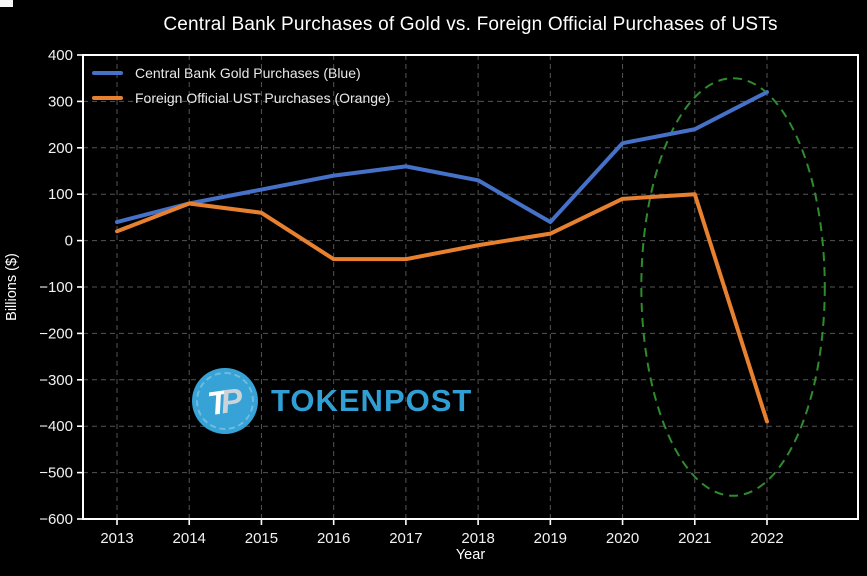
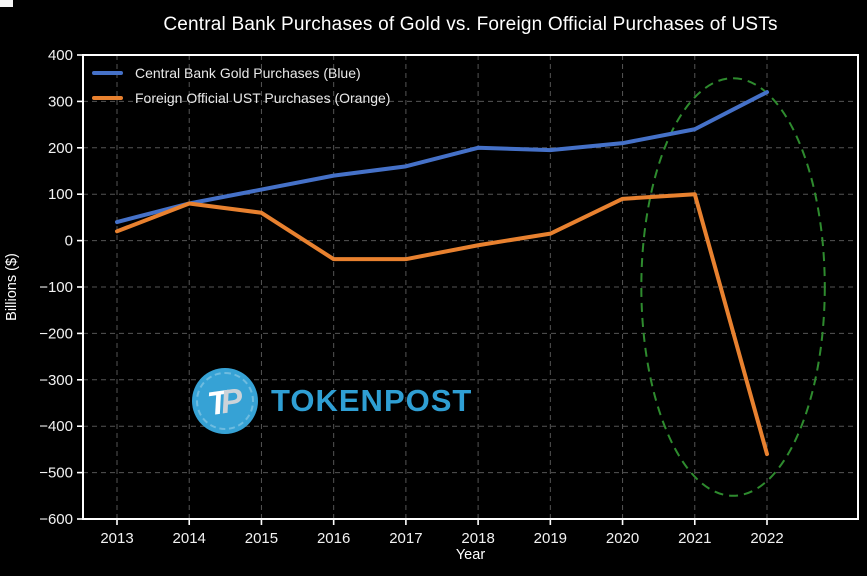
Central Bank Gold Purchases (Blue)/2018: 130 -> 200
Central Bank Gold Purchases (Blue)/2019: 40 -> 200
Foreign Official UST Purchases (Orange)/2022: -390 -> -460
